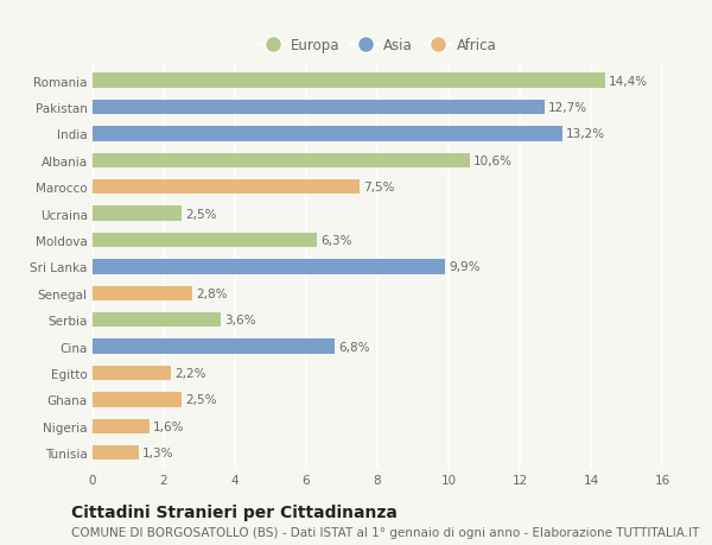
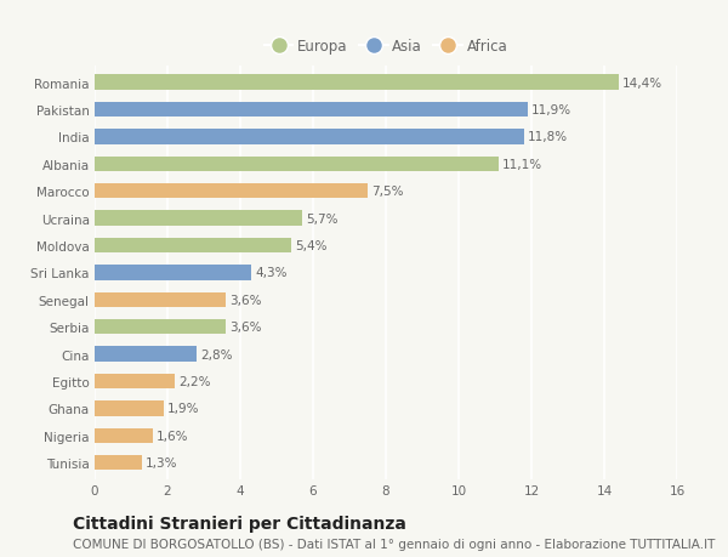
Pakistan: 12,7% -> 11,9%
India: 13,2% -> 11,8%
Albania: 10,6% -> 11,1%
Ucraina: 2,5% -> 5,7%
Moldova: 6,3% -> 5,4%
Sri Lanka: 9,9% -> 4,3%
Senegal: 2,8% -> 3,6%
Cina: 6,8% -> 2,8%
Ghana: 2,5% -> 1,9%
